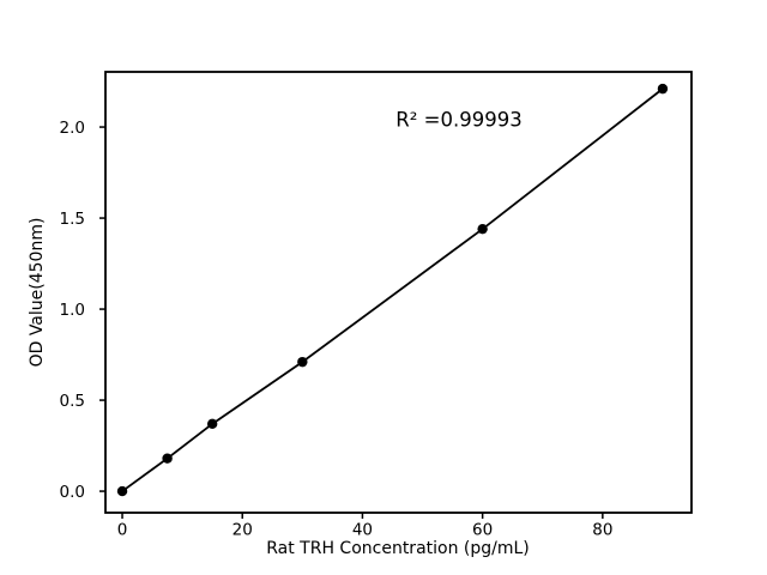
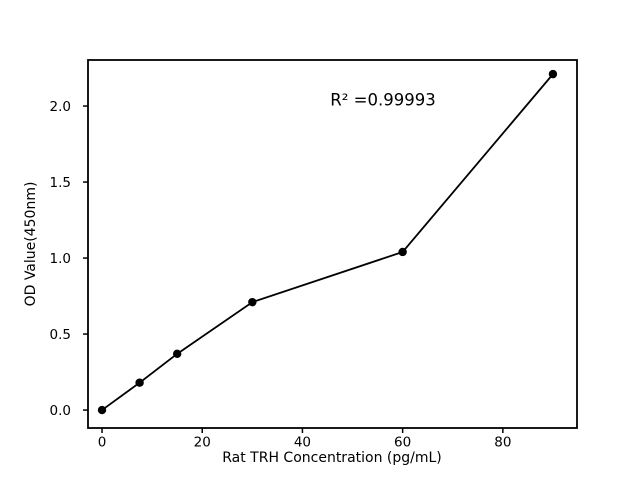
60: 1.44 -> 1.04
